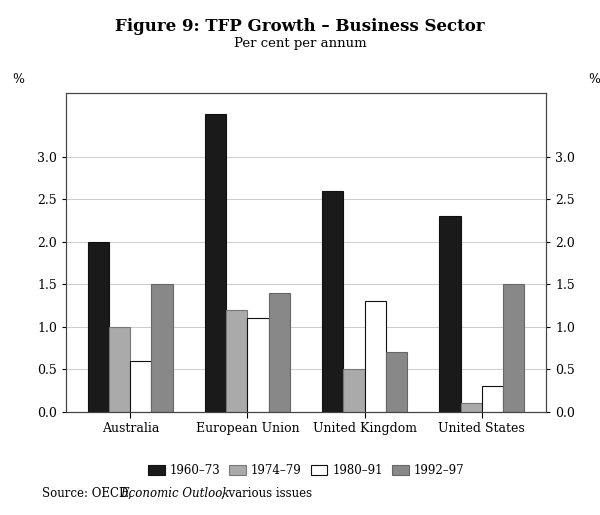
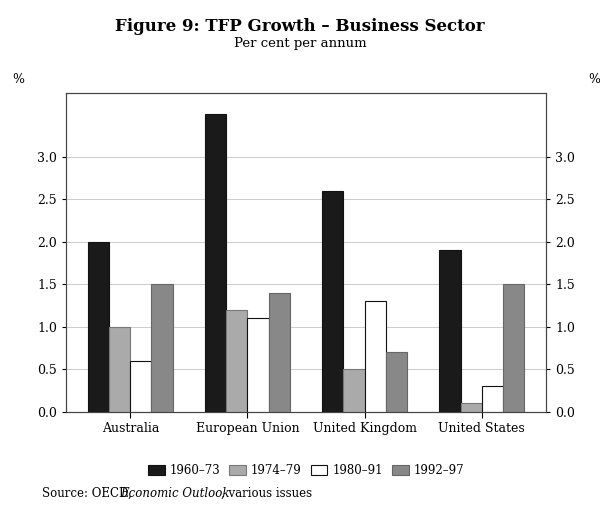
1960–73/United States: 2.3 -> 1.9
